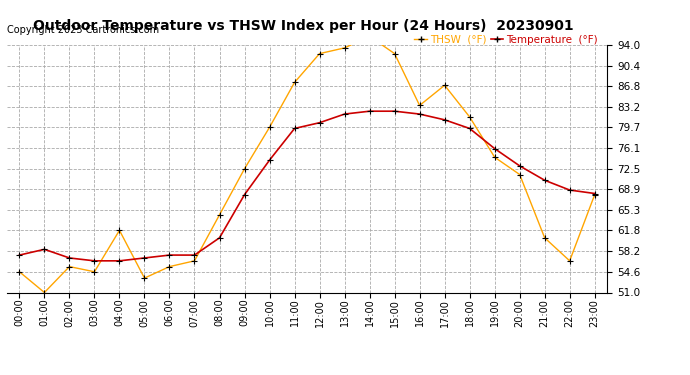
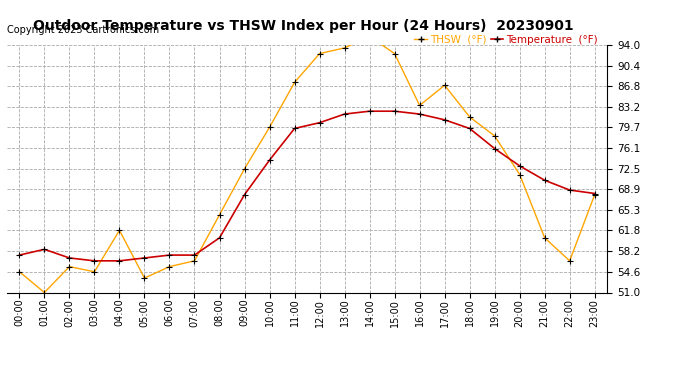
THSW (°F)/19:00: 74.5 -> 78.2
